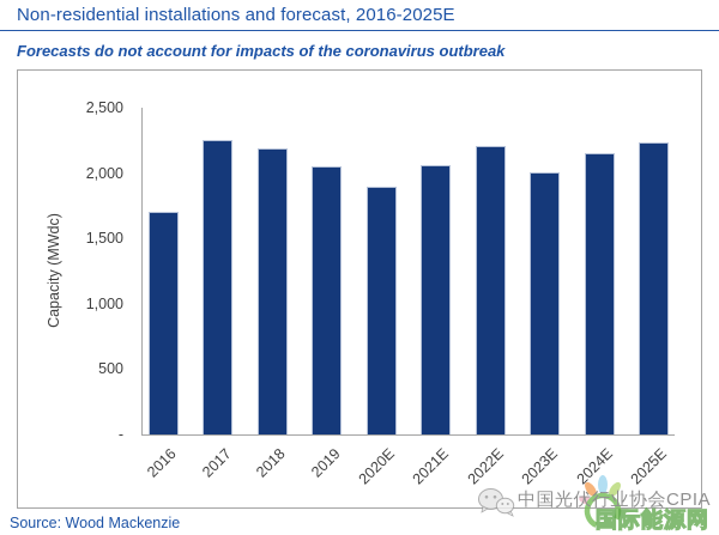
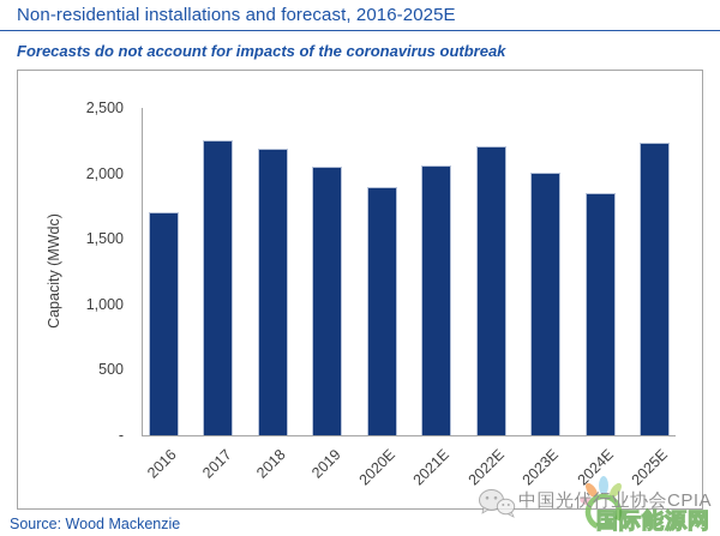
2024E: 2150 -> 1850
